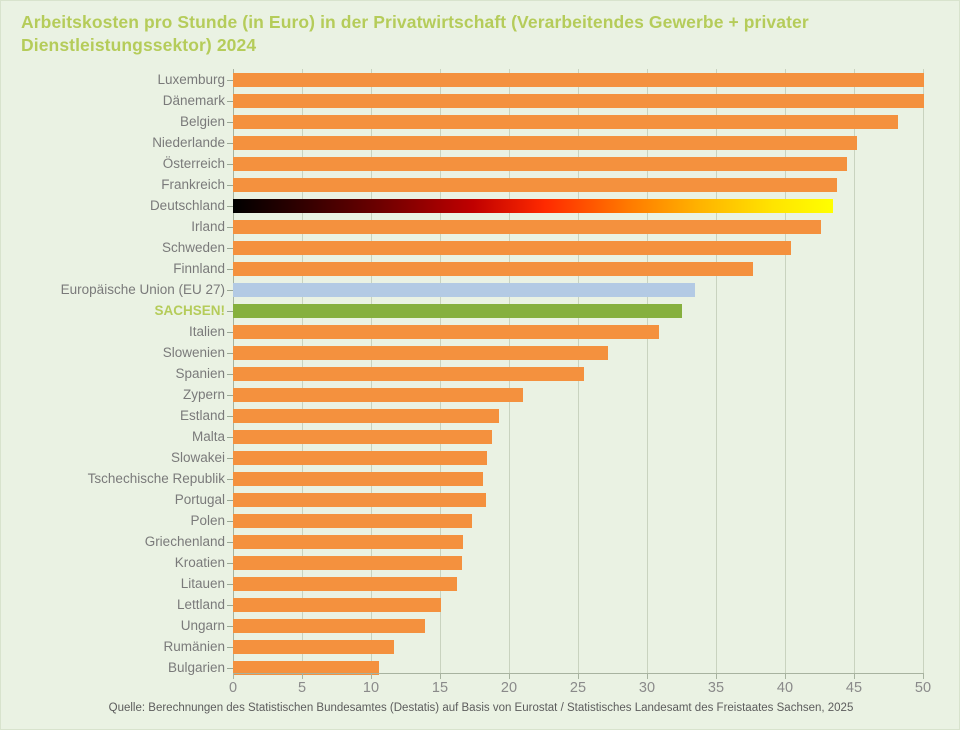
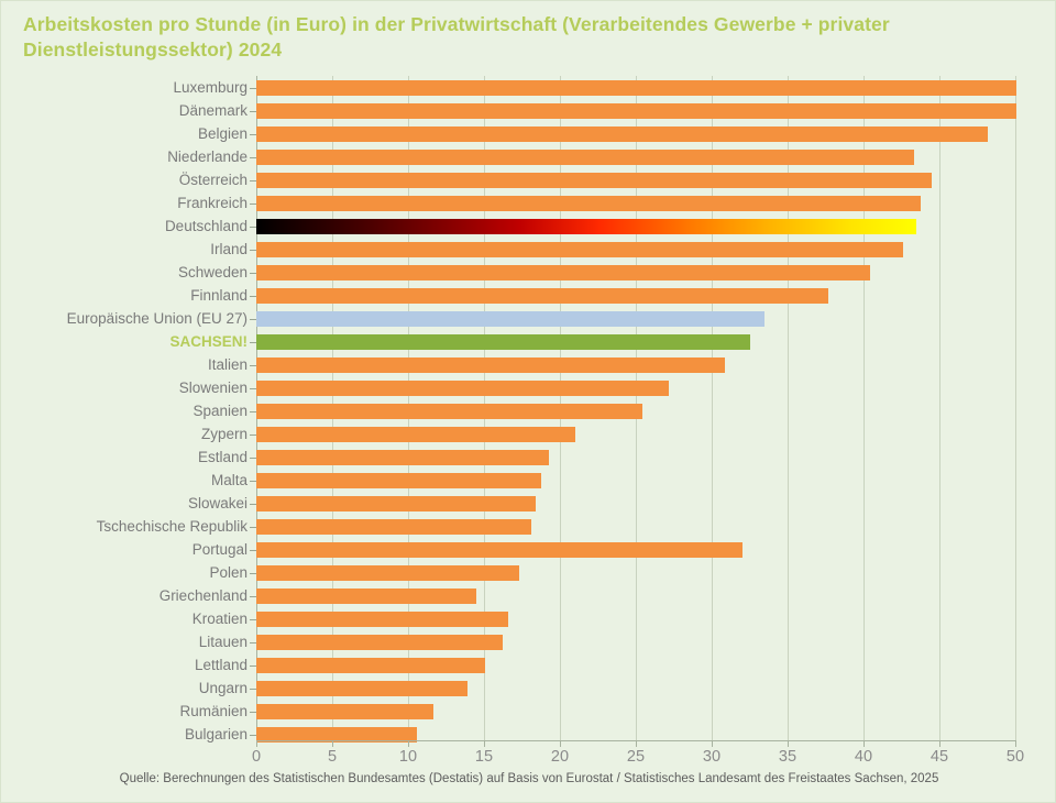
Niederlande: 45.2 -> 43.3
Portugal: 18.3 -> 32.0
Griechenland: 16.7 -> 14.5
